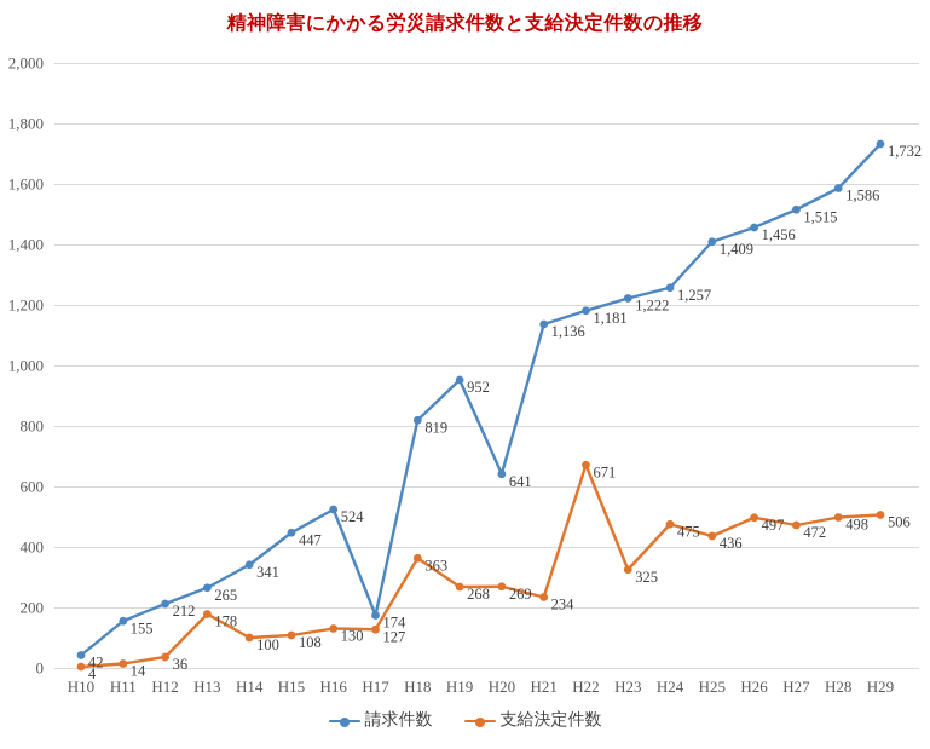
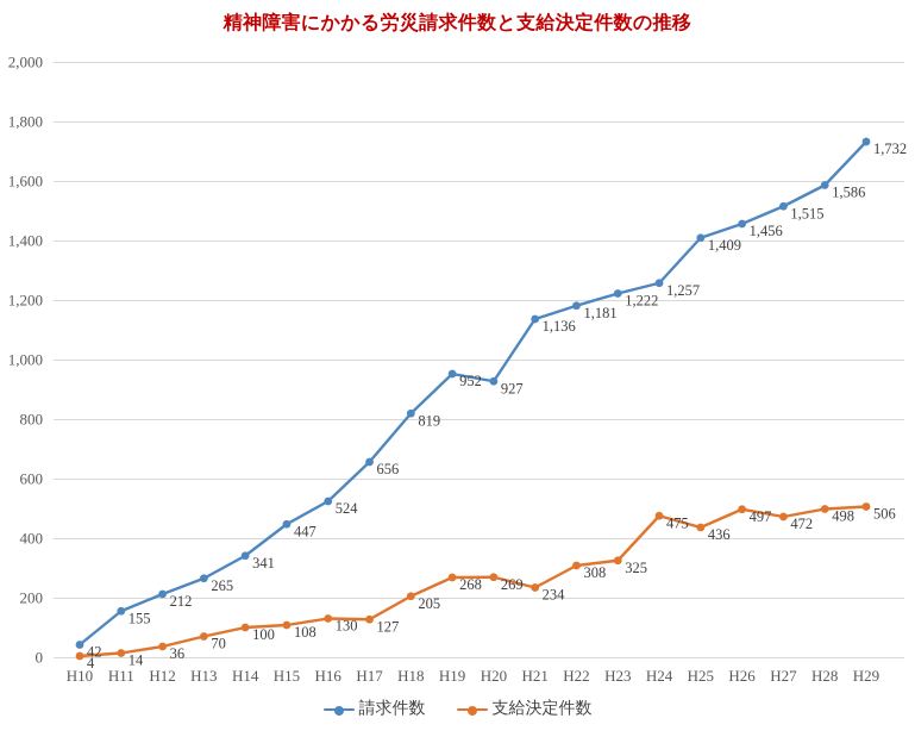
支給決定件数/H13: 178 -> 70
請求件数/H17: 174 -> 656
支給決定件数/H18: 363 -> 205
請求件数/H20: 641 -> 927
支給決定件数/H22: 671 -> 308
